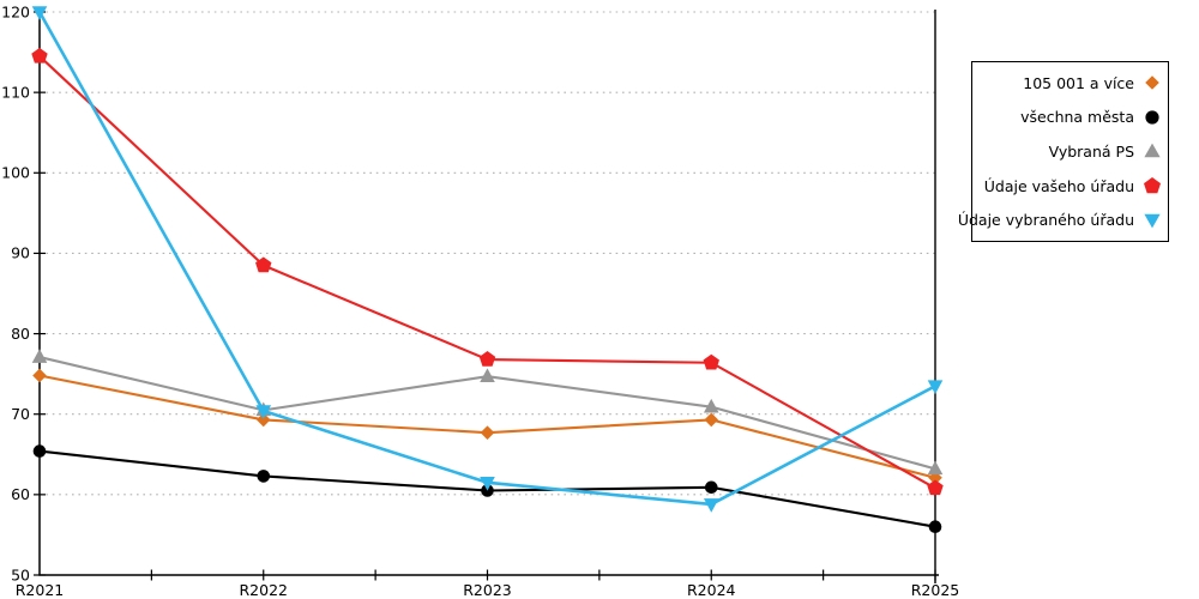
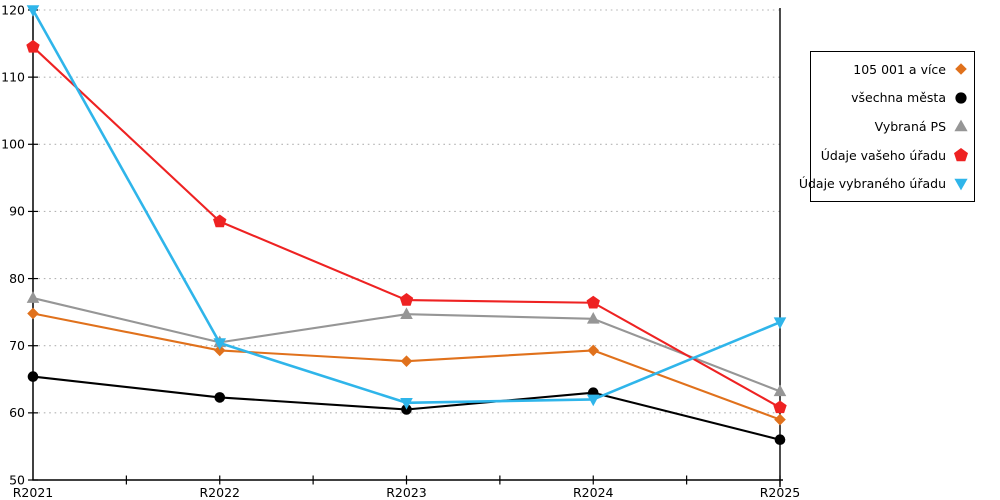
všechna města/R2024: 61 -> 63
Vybraná PS/R2024: 71 -> 74
Údaje vybraného úřadu/R2024: 59 -> 62
105 001 a více/R2025: 62 -> 59
